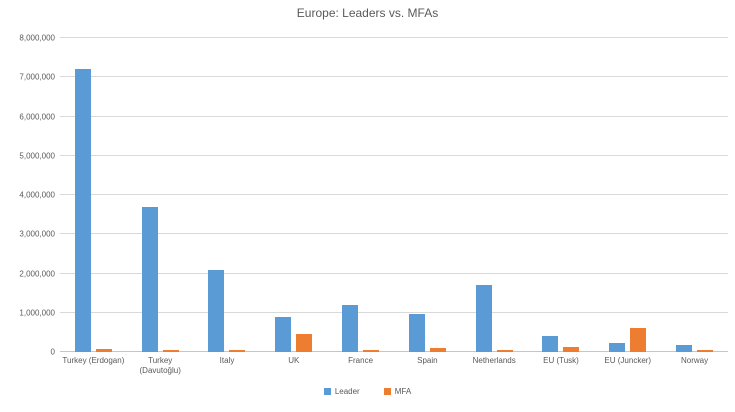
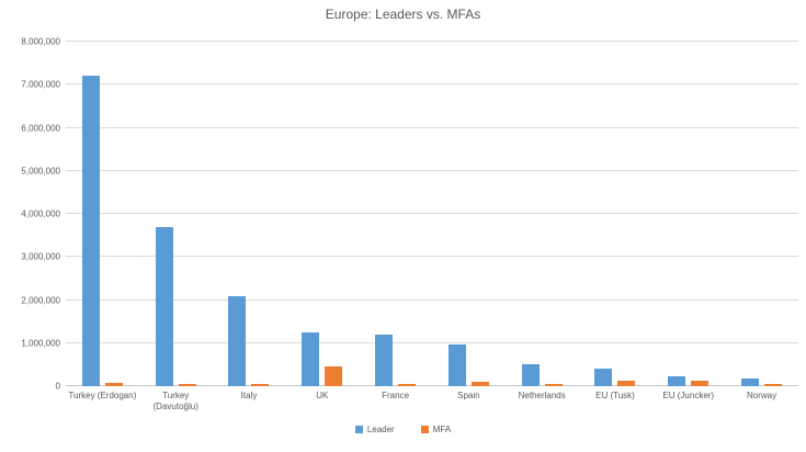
Leader/UK: 900000 -> 1200000
Leader/Netherlands: 1700000 -> 500000
MFA/EU (Juncker): 600000 -> 100000
